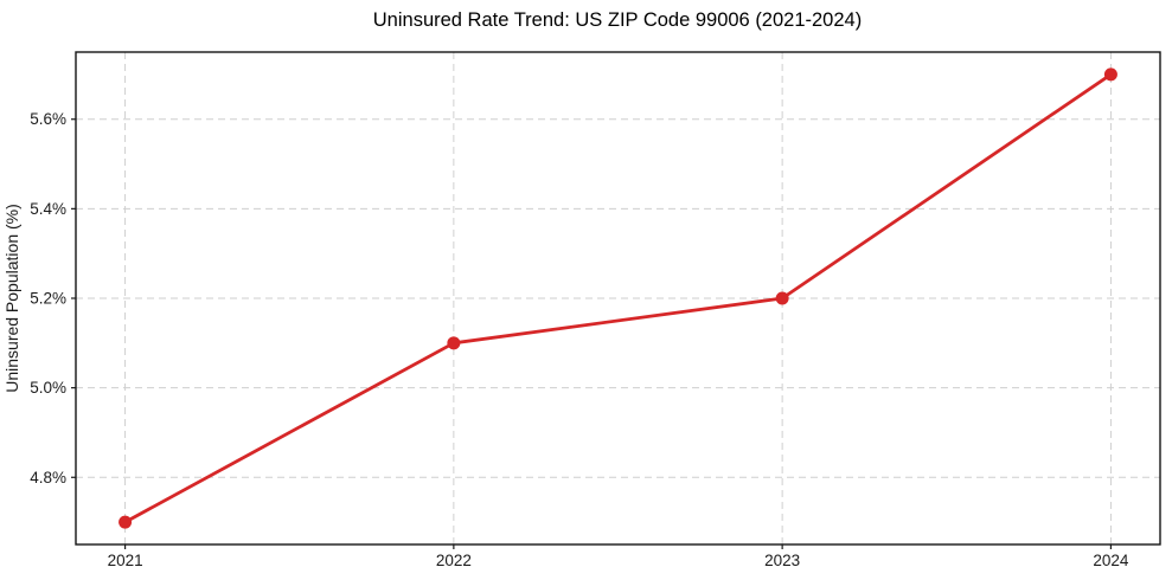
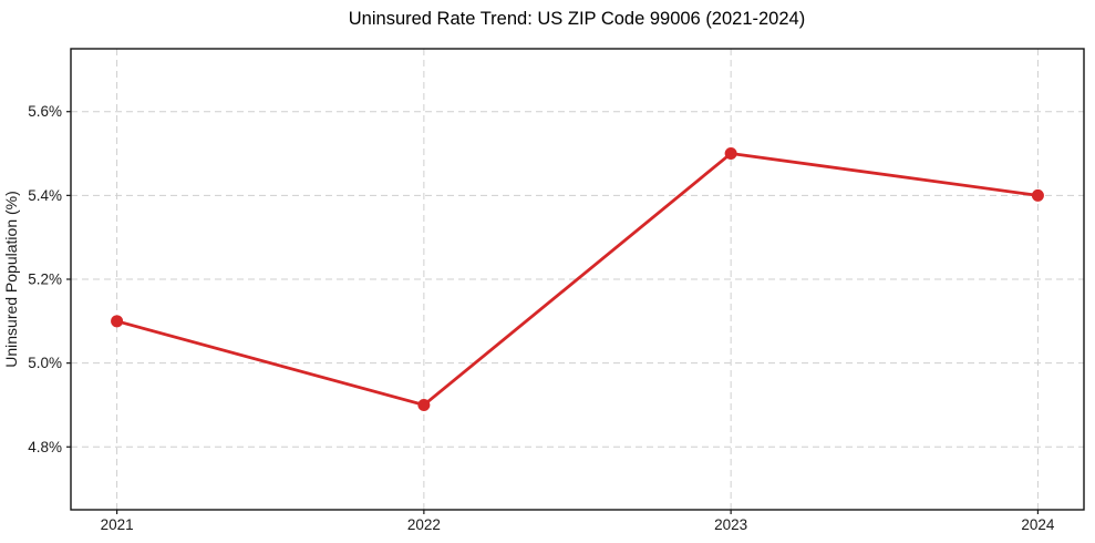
2021: 4.7% -> 5.1%
2022: 5.1% -> 4.9%
2023: 5.2% -> 5.5%
2024: 5.7% -> 5.4%
